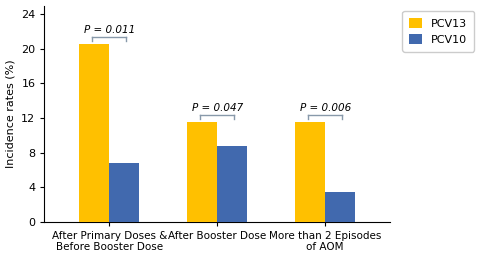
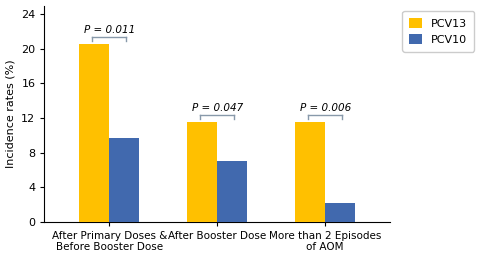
PCV10/After Primary Doses & Before Booster Dose: 6.8 -> 9.7
PCV10/After Booster Dose: 8.8 -> 7.0
PCV10/More than 2 Episodes of AOM: 3.4 -> 2.2
